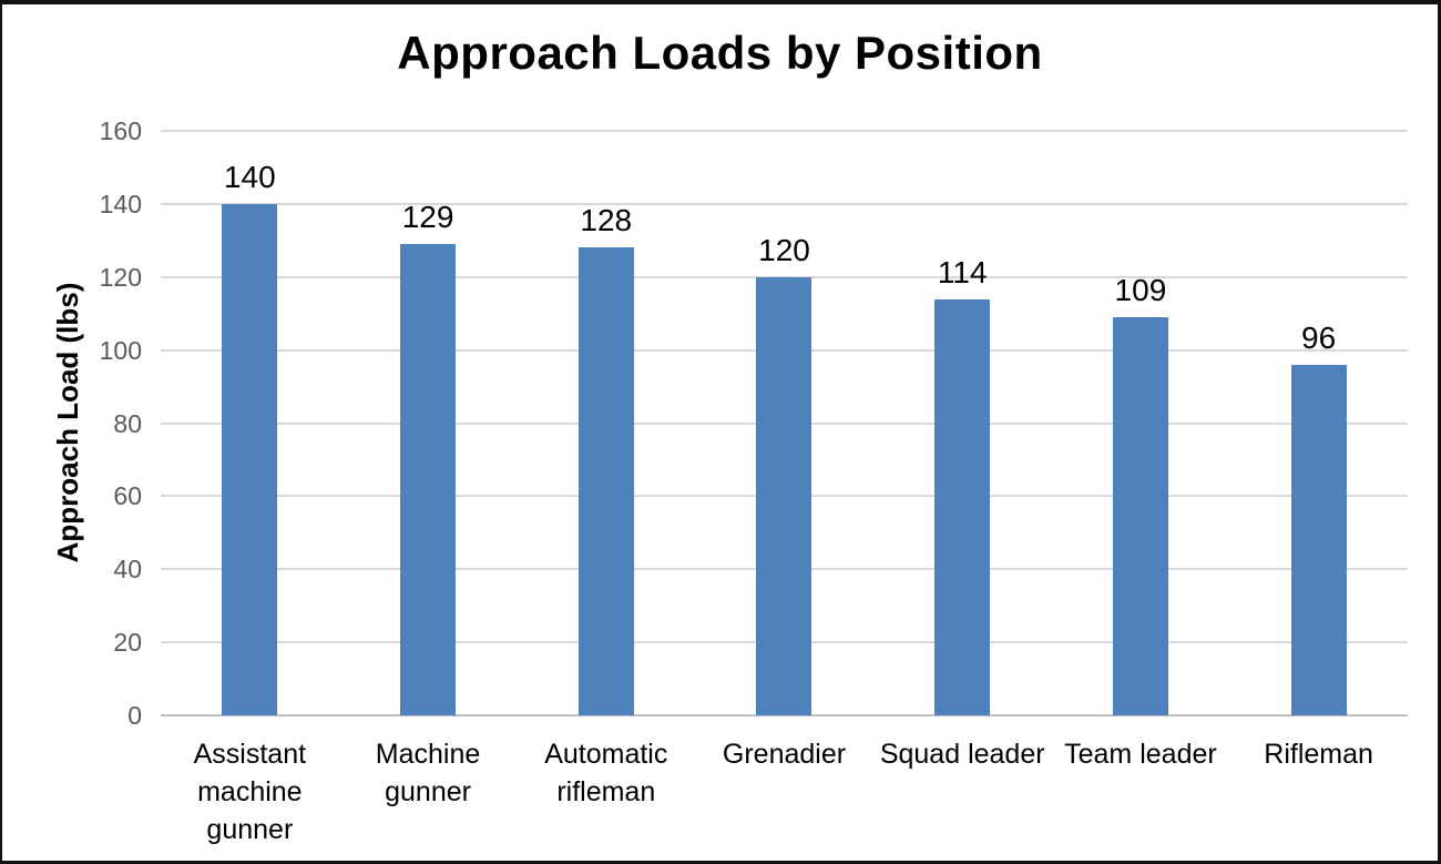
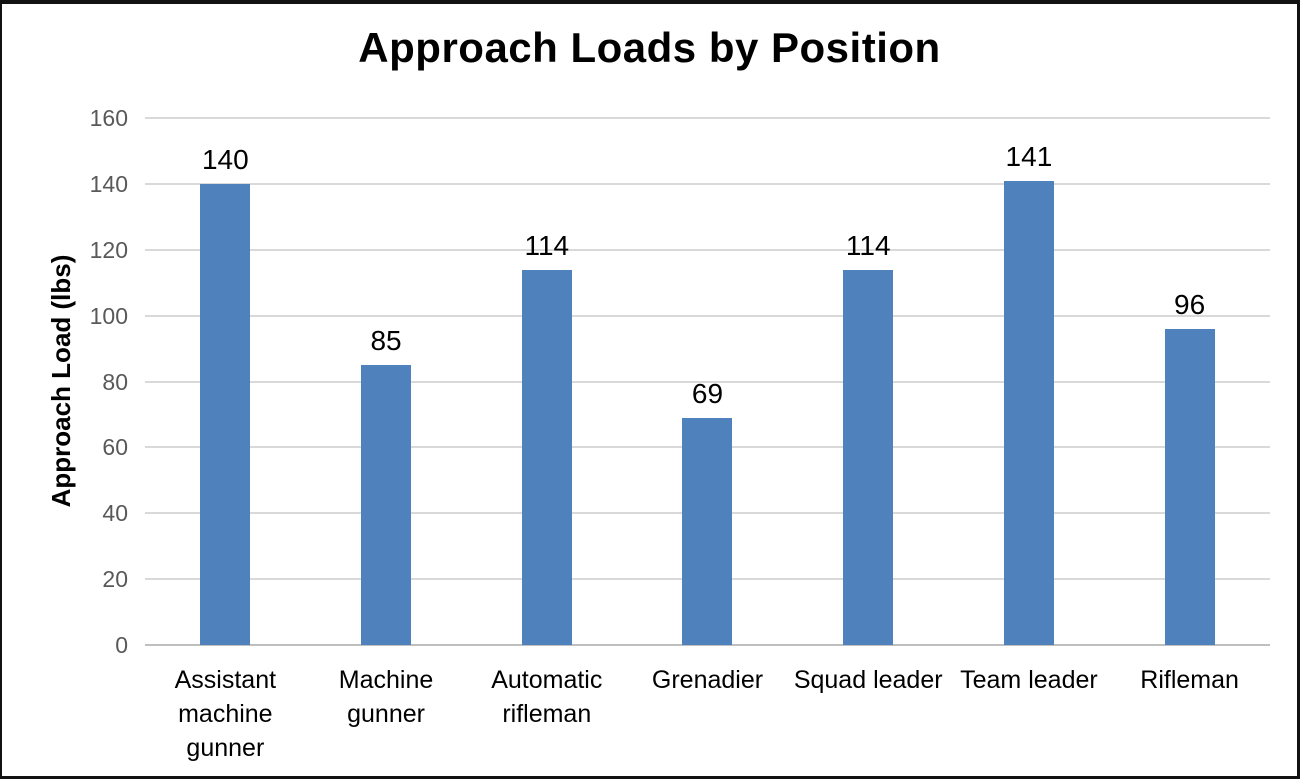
Machine gunner: 129 -> 85
Automatic rifleman: 128 -> 114
Grenadier: 120 -> 69
Team leader: 109 -> 141
